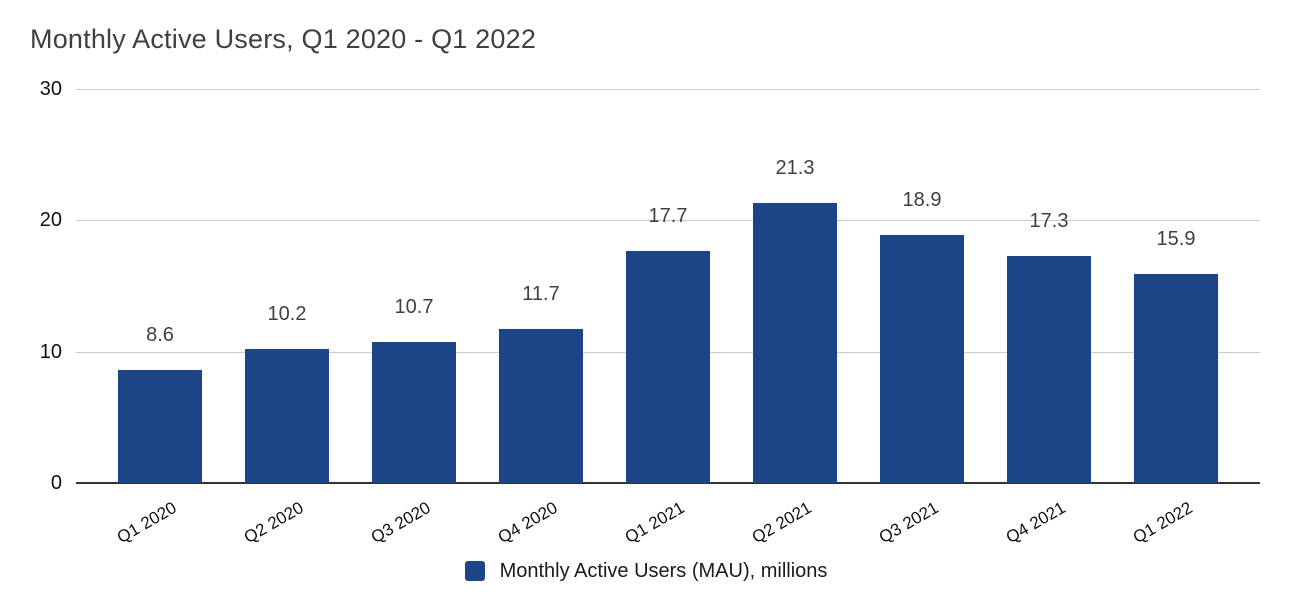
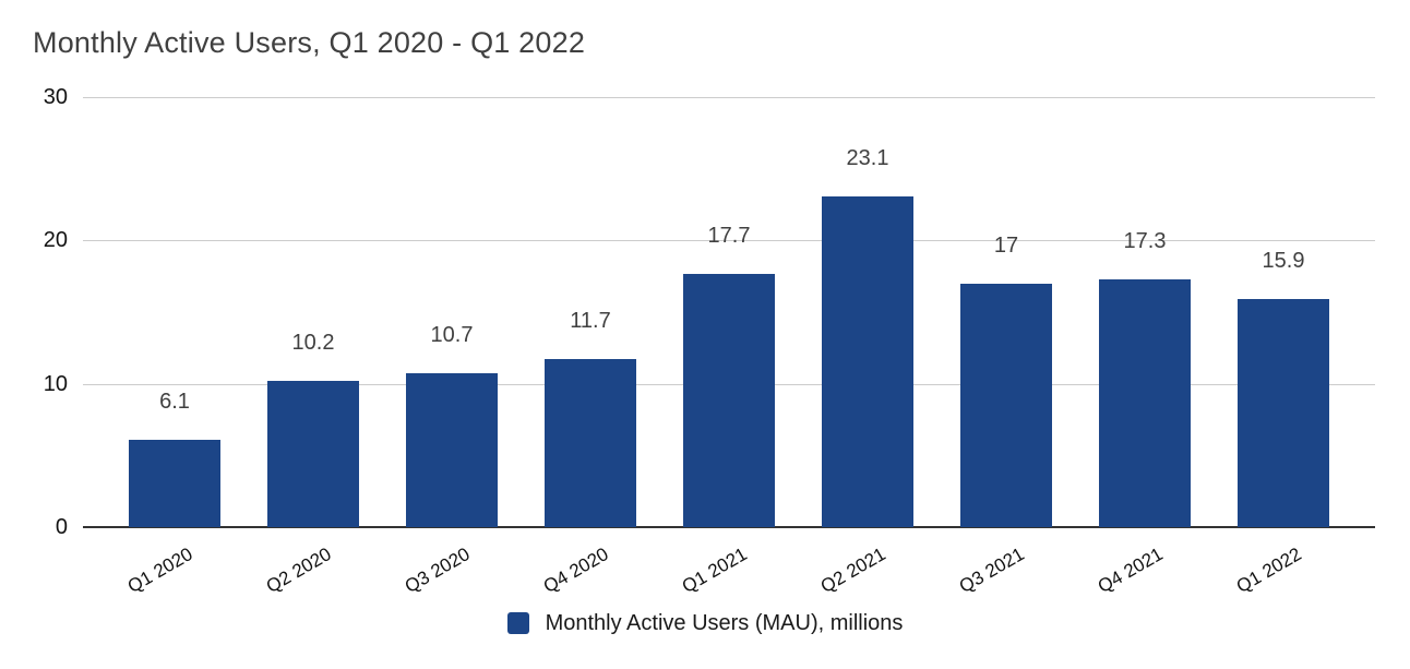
Q1 2020: 8.6 -> 6.1
Q2 2021: 21.3 -> 23.1
Q3 2021: 18.9 -> 17
